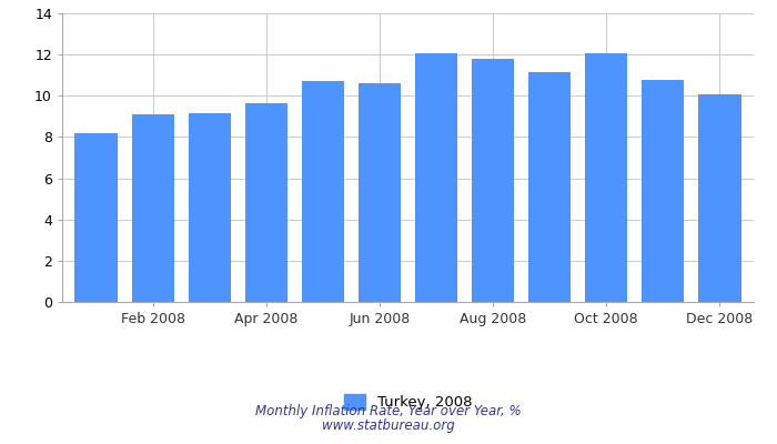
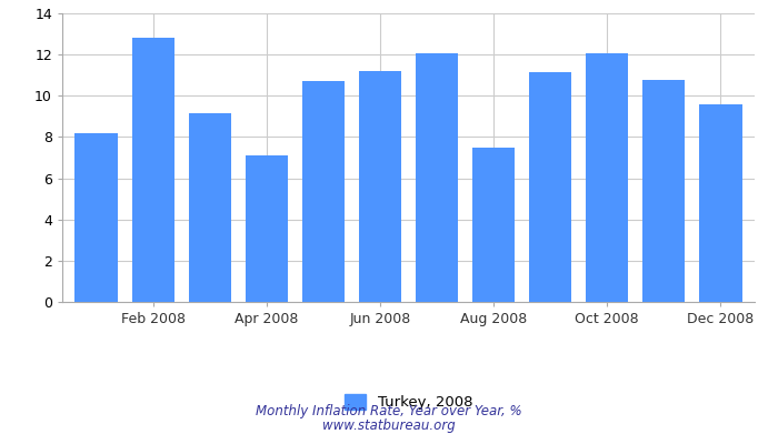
Feb 2008: 9.1 -> 12.8
Apr 2008: 9.7 -> 7.1
Jun 2008: 10.6 -> 11.2
Aug 2008: 11.8 -> 7.5
Dec 2008: 10.1 -> 9.6
